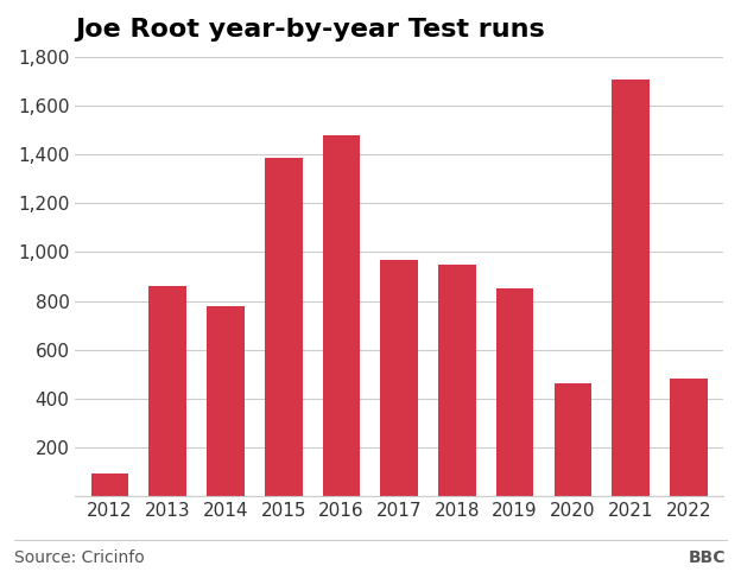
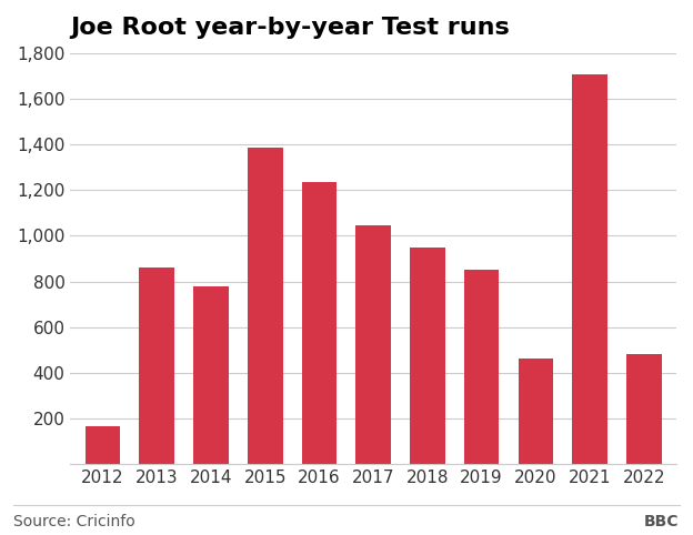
2012: 93 -> 165
2016: 1,477 -> 1,235
2017: 966 -> 1,045
